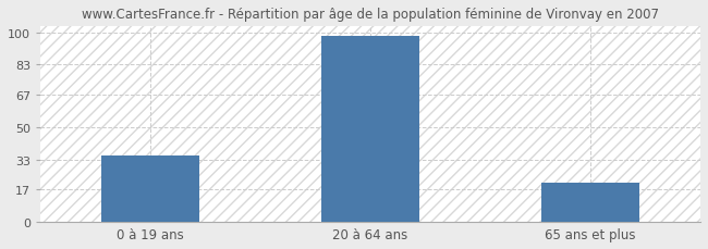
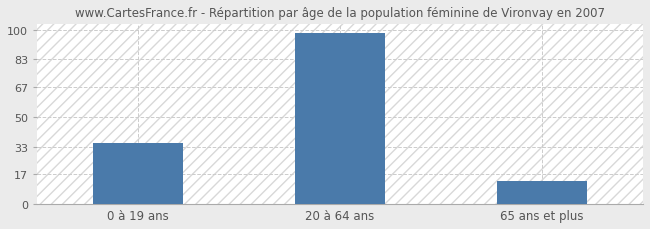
65 ans et plus: 21 -> 13
